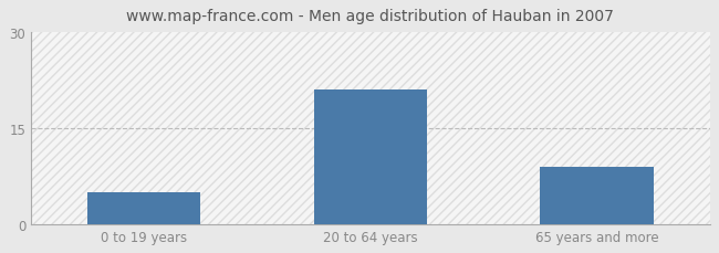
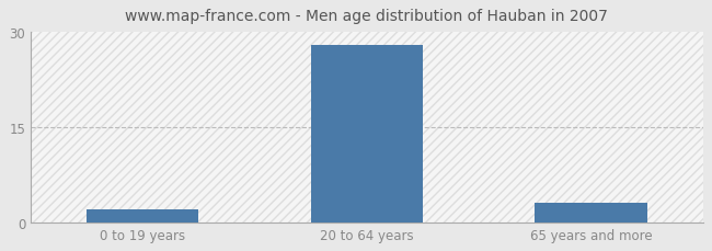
0 to 19 years: 5 -> 2
20 to 64 years: 21 -> 28
65 years and more: 9 -> 3
